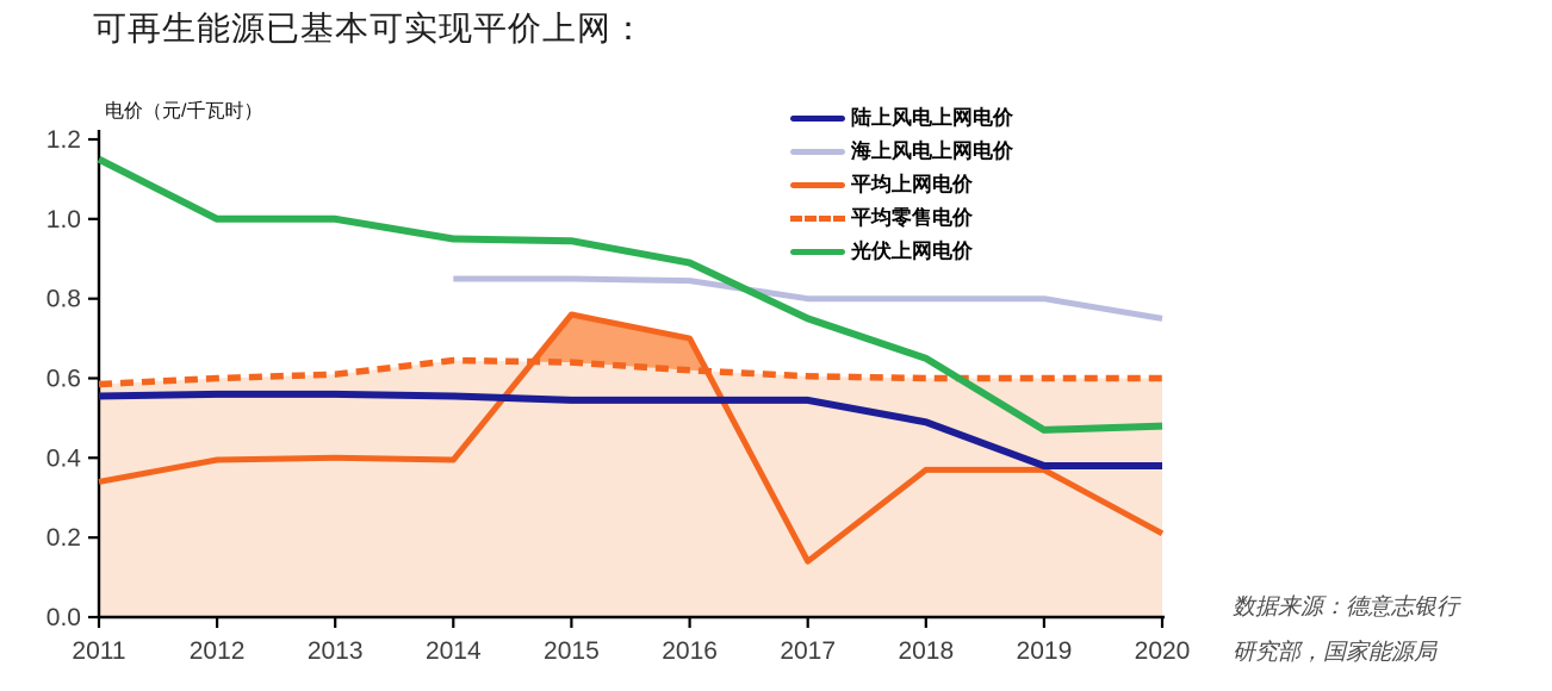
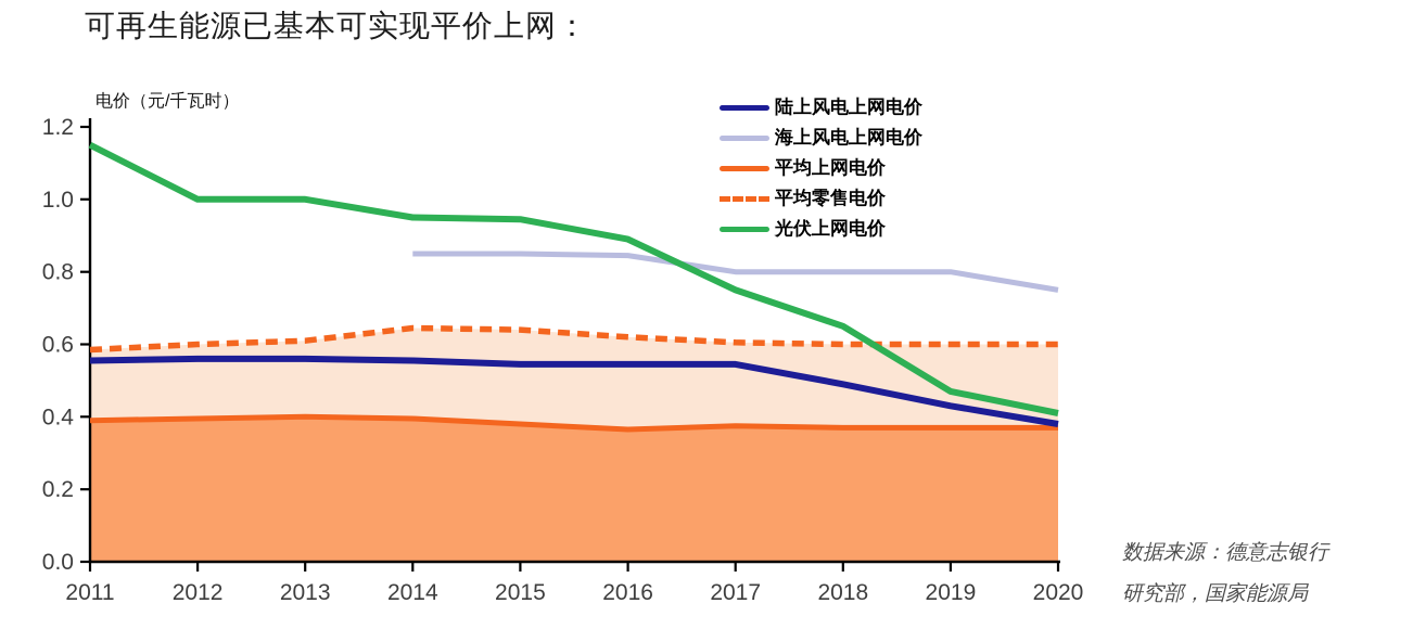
平均上网电价/2011: 0.34 -> 0.39
平均上网电价/2015: 0.76 -> 0.38
平均上网电价/2016: 0.70 -> 0.36
平均上网电价/2017: 0.14 -> 0.38
陆上风电上网电价/2019: 0.38 -> 0.43
平均上网电价/2020: 0.21 -> 0.37
光伏上网电价/2020: 0.48 -> 0.41
